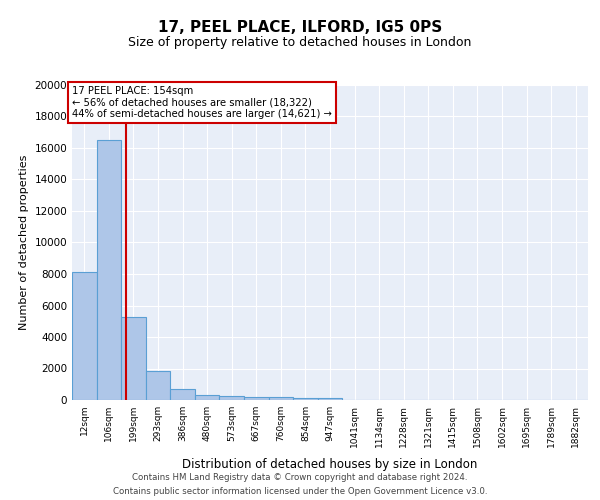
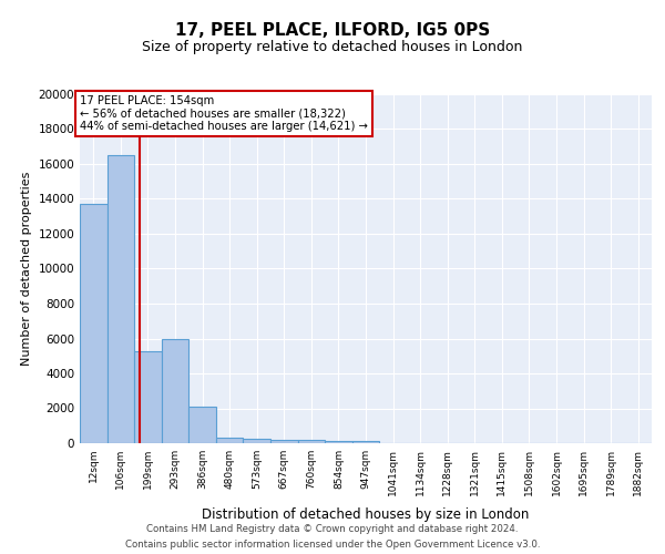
12sqm: 8100 -> 13700
293sqm: 1800 -> 6000
386sqm: 700 -> 2100
